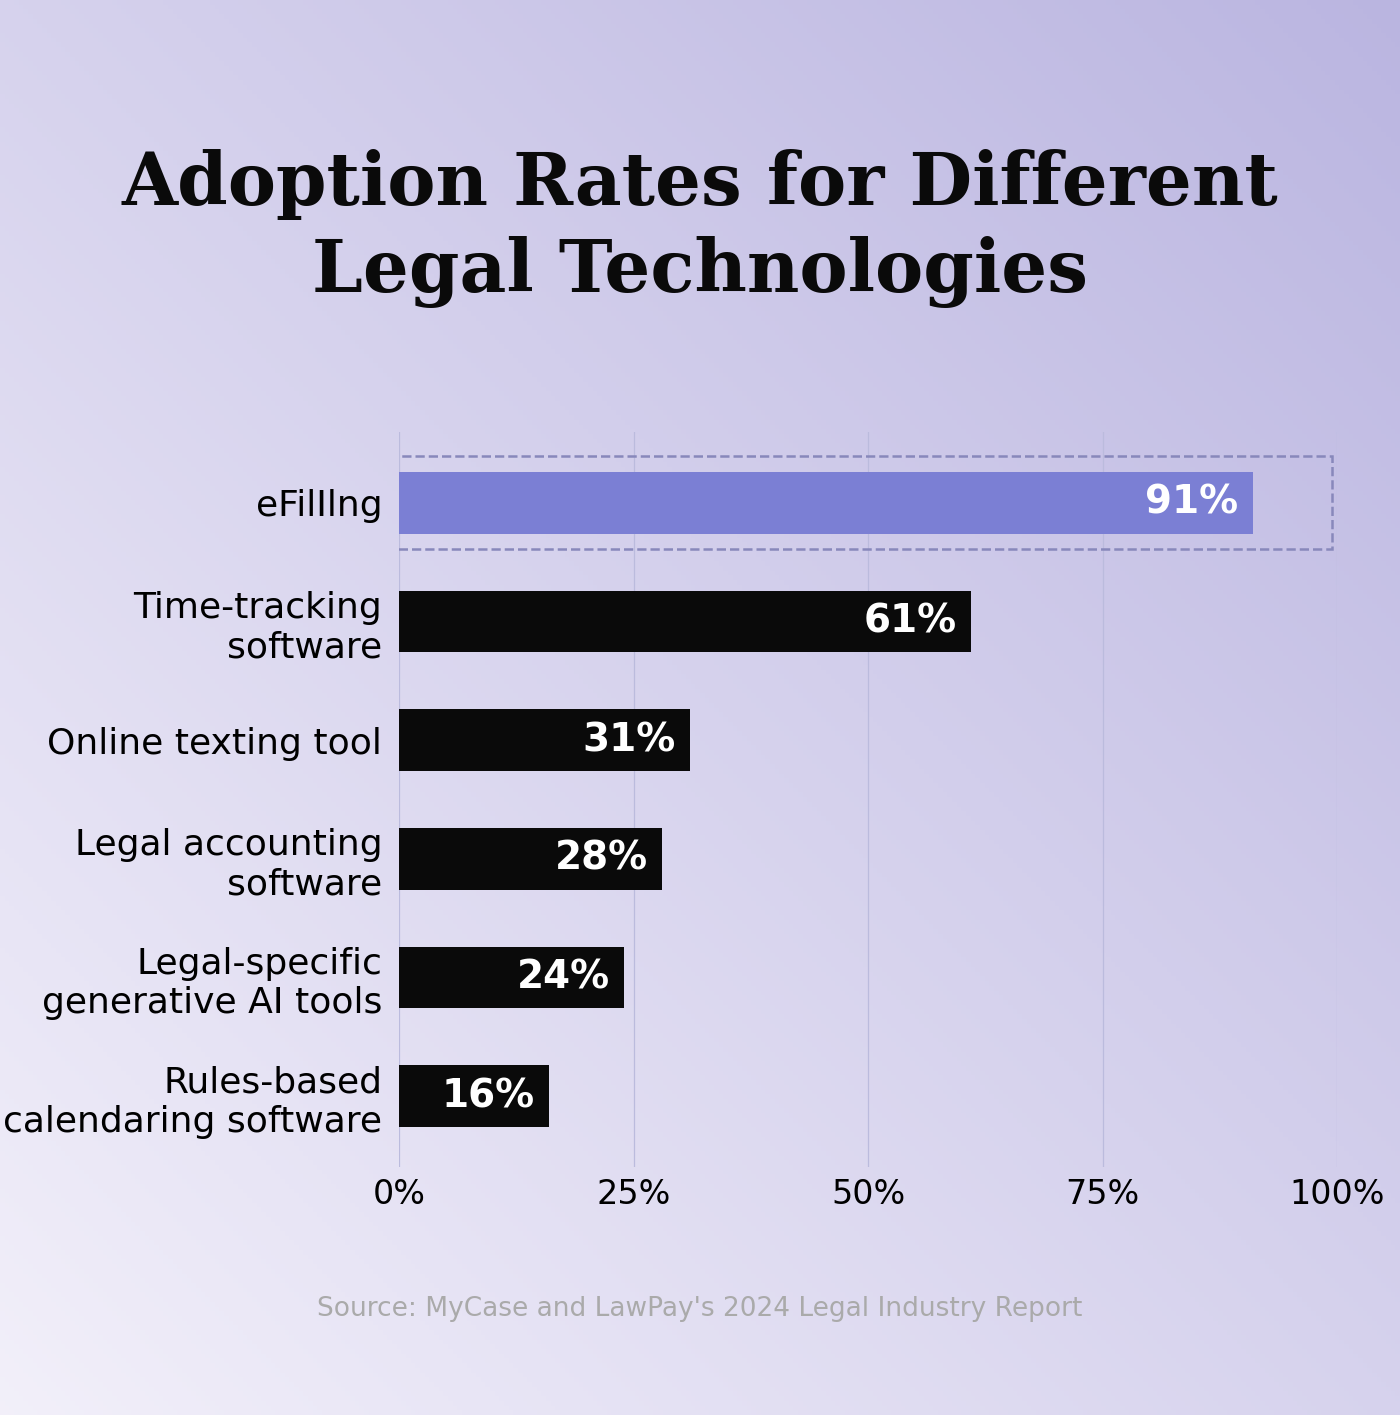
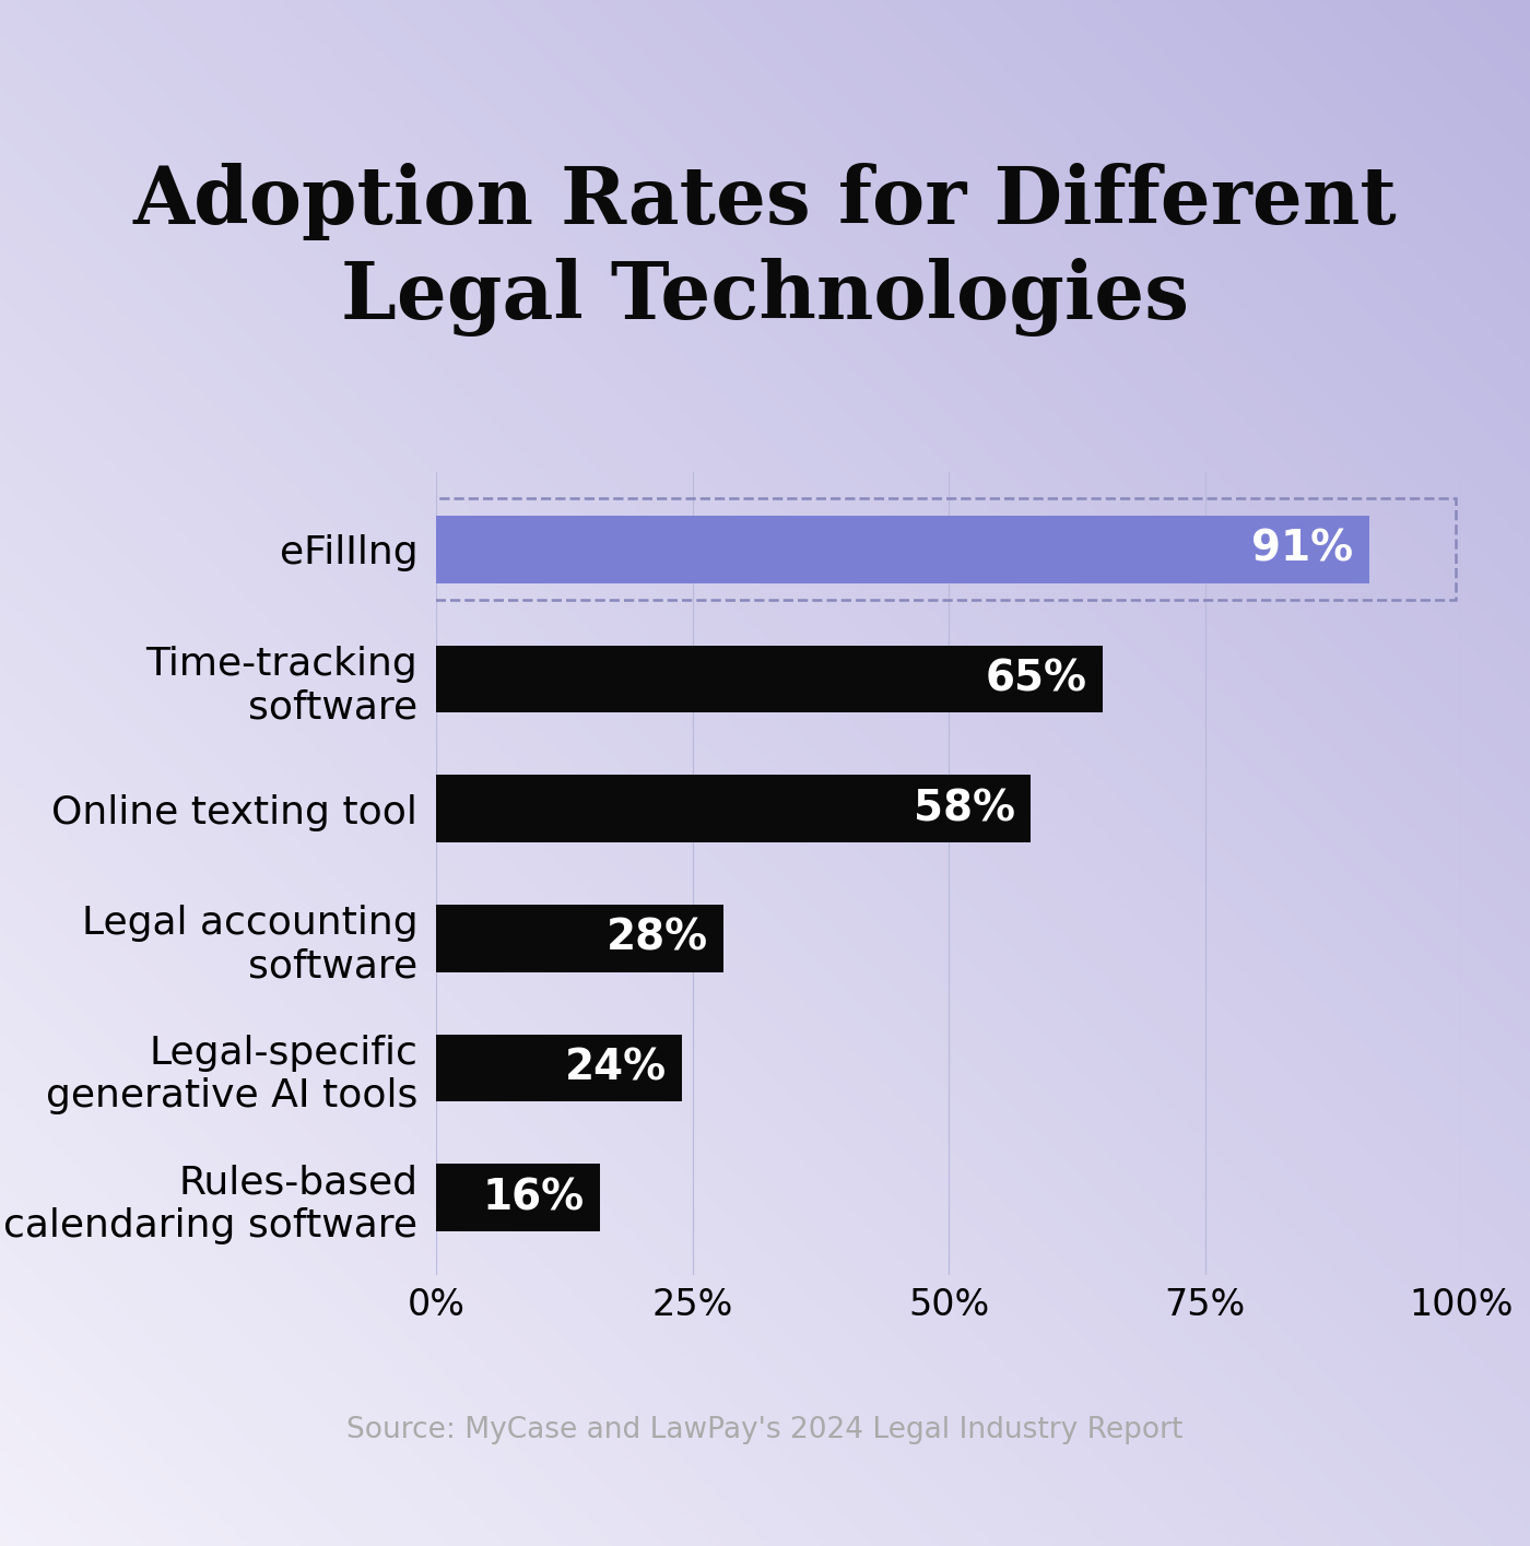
Time-tracking software: 61% -> 65%
Online texting tool: 31% -> 58%
